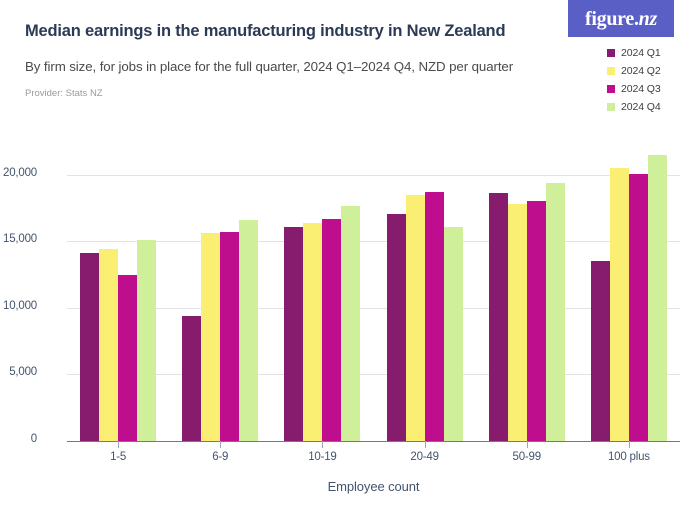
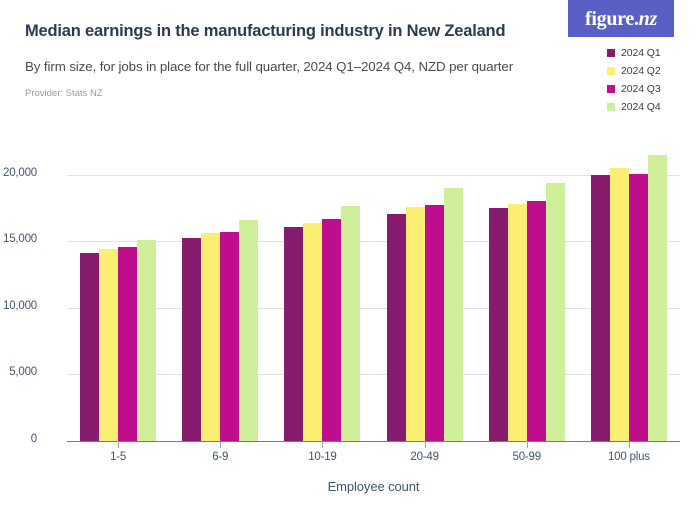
2024 Q3/1-5: 12500 -> 14600
2024 Q1/6-9: 9400 -> 15200
2024 Q2/20-49: 18500 -> 17600
2024 Q3/20-49: 18700 -> 17800
2024 Q4/20-49: 16100 -> 19000
2024 Q1/50-99: 18600 -> 17500
2024 Q1/100 plus: 13500 -> 20000
